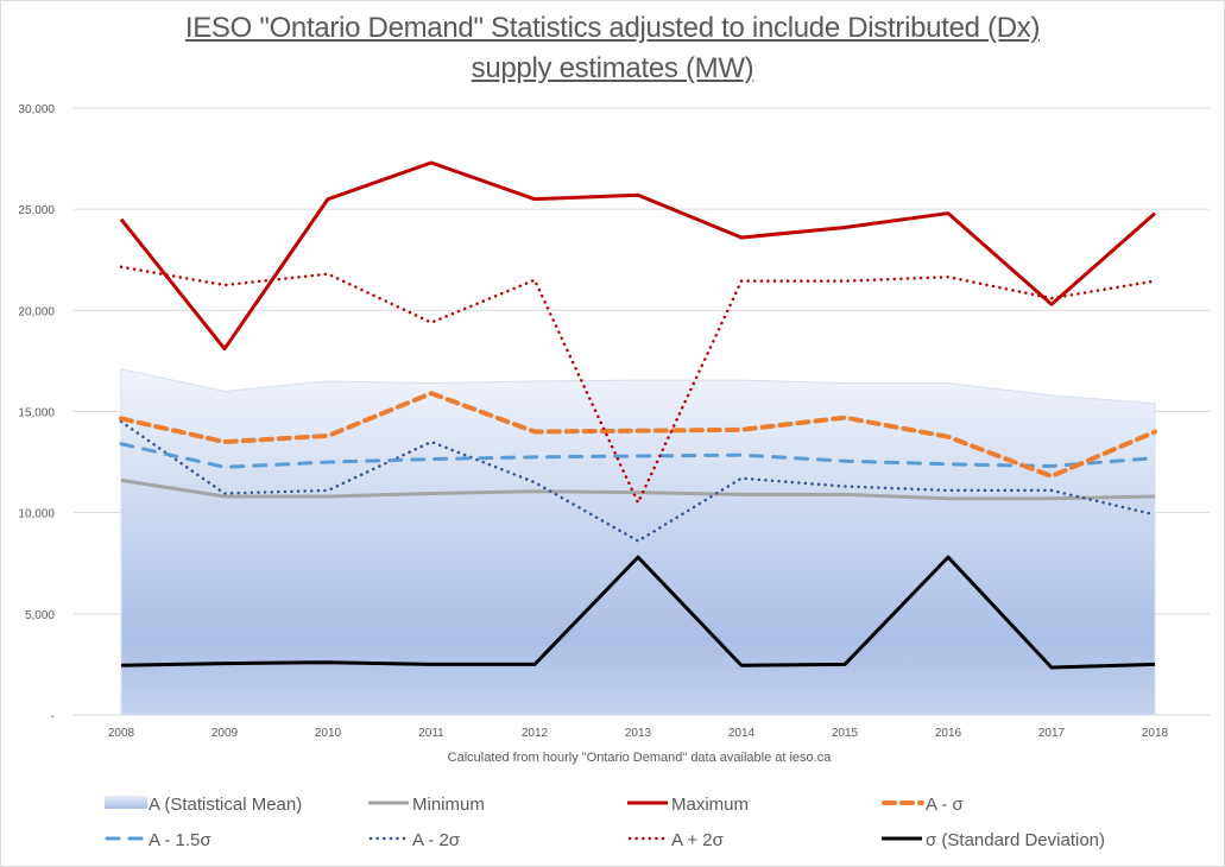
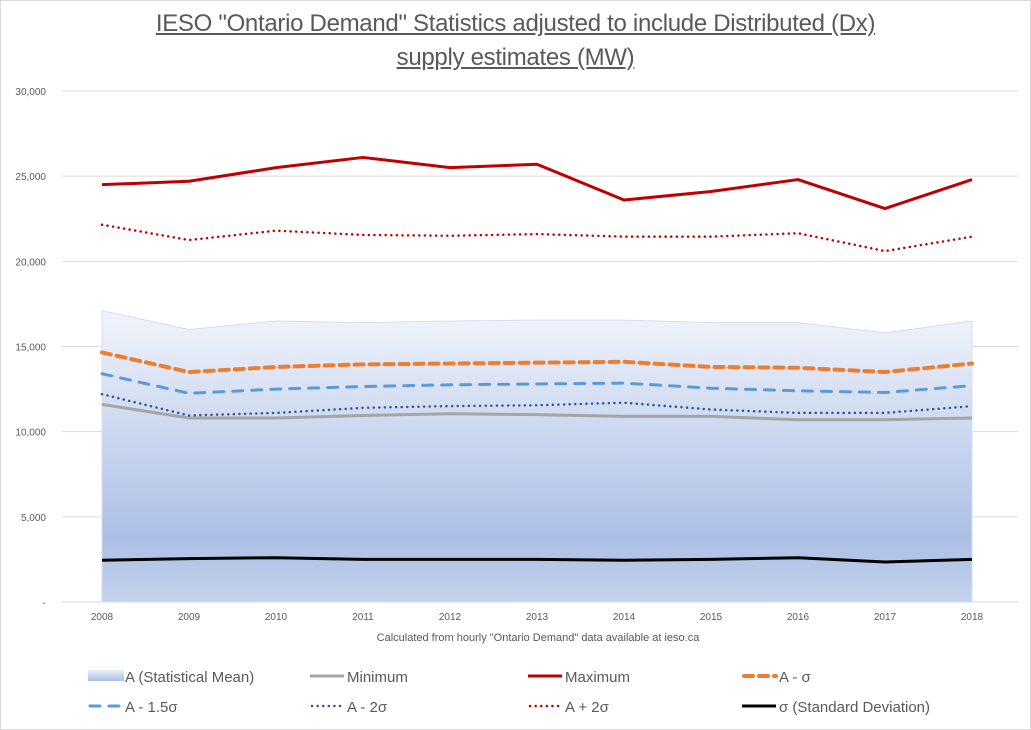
A - 2σ/2008: 14500 -> 12200
Maximum/2009: 18100 -> 24700
Maximum/2011: 27300 -> 26100
A - σ/2011: 15900 -> 14000
A - 2σ/2011: 13500 -> 11400
A + 2σ/2011: 19400 -> 21600
A - 2σ/2013: 8600 -> 11600
A + 2σ/2013: 10500 -> 21600
σ (Standard Deviation)/2013: 7800 -> 2500
A - σ/2015: 14700 -> 13800
σ (Standard Deviation)/2016: 7800 -> 2600
Maximum/2017: 20300 -> 23100
A - σ/2017: 11800 -> 13500
A (Statistical Mean)/2018: 15400 -> 16500
A - 2σ/2018: 9900 -> 11500
